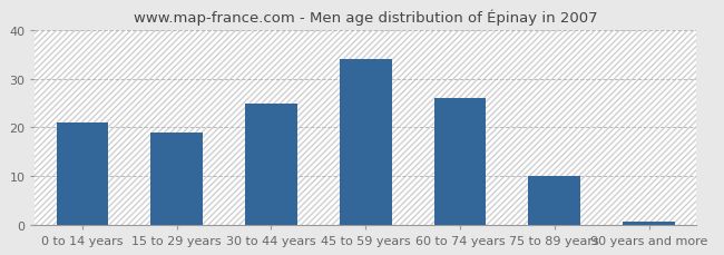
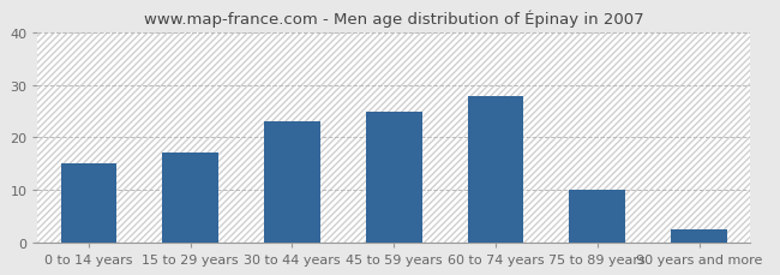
0 to 14 years: 21.0 -> 15.0
15 to 29 years: 19.0 -> 17.0
30 to 44 years: 25.0 -> 23.0
45 to 59 years: 34.0 -> 25.0
60 to 74 years: 26.0 -> 28.0
90 years and more: 0.5 -> 2.5
